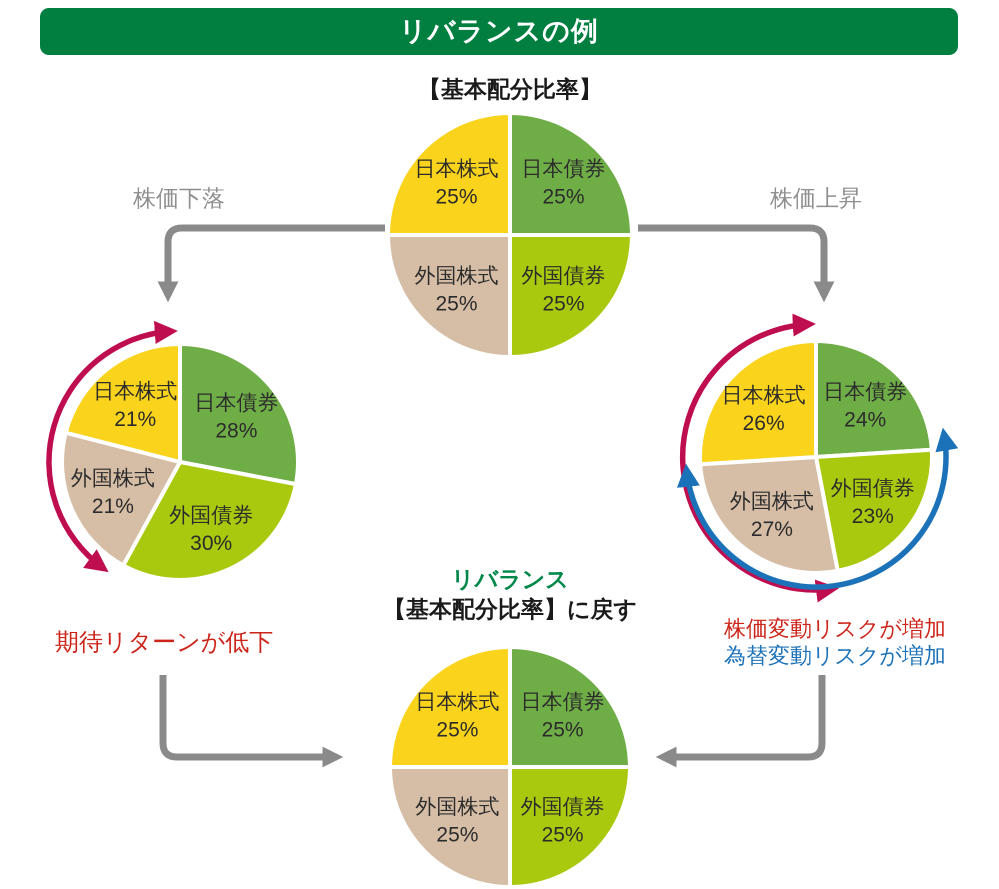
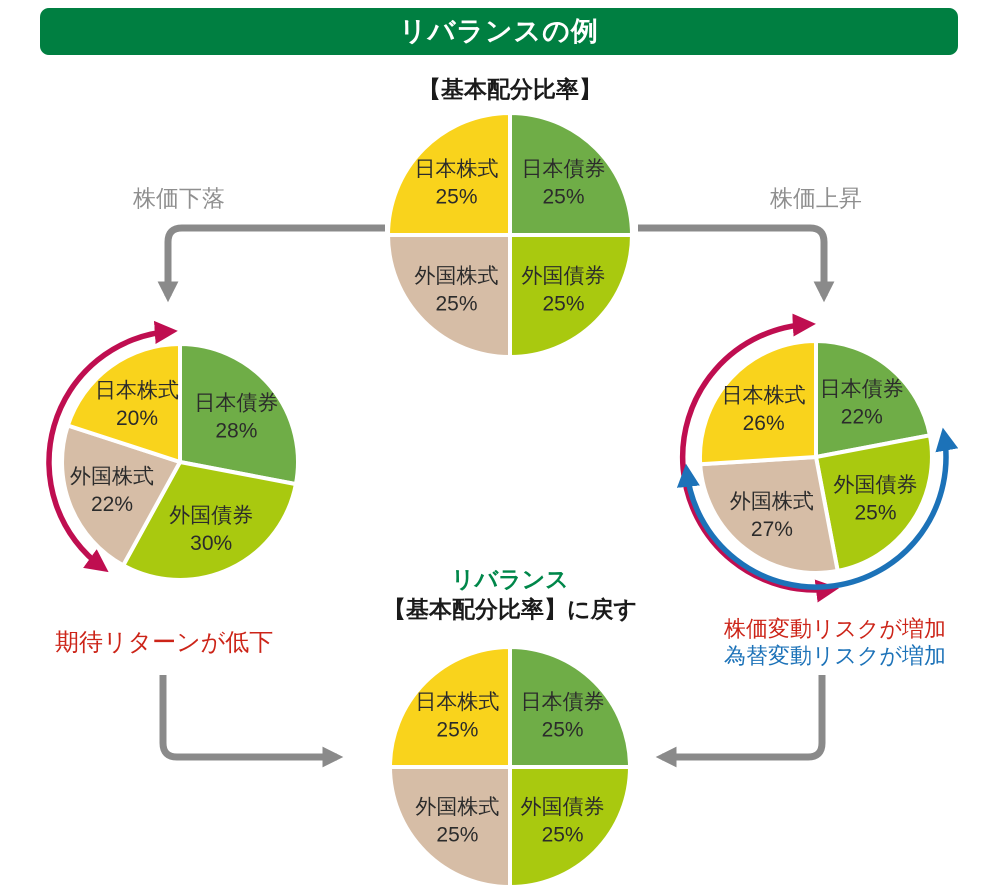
株価下落/外国株式: 21% -> 22%
株価下落/日本株式: 21% -> 20%
株価上昇/日本債券: 24% -> 22%
株価上昇/外国債券: 23% -> 25%
